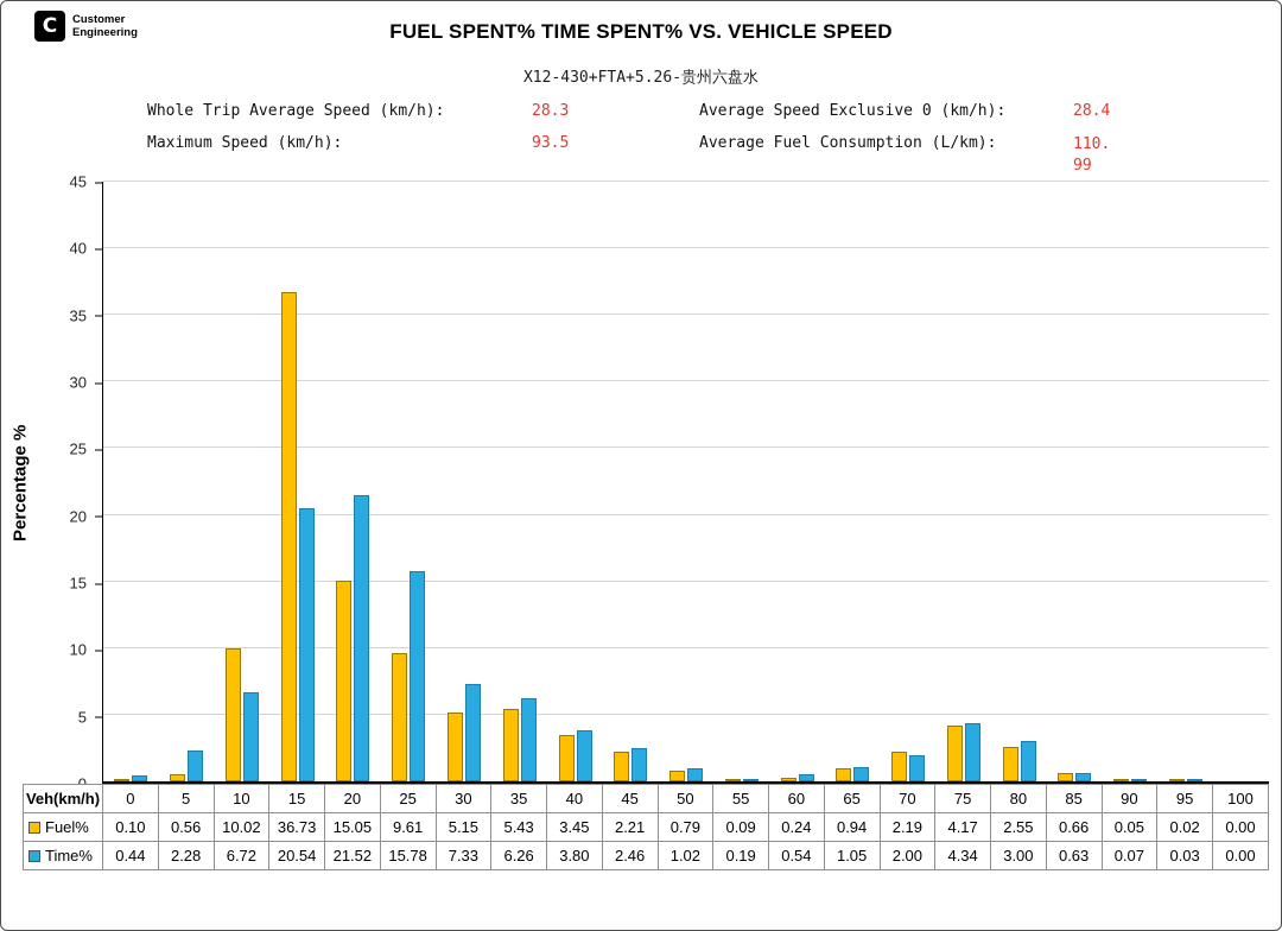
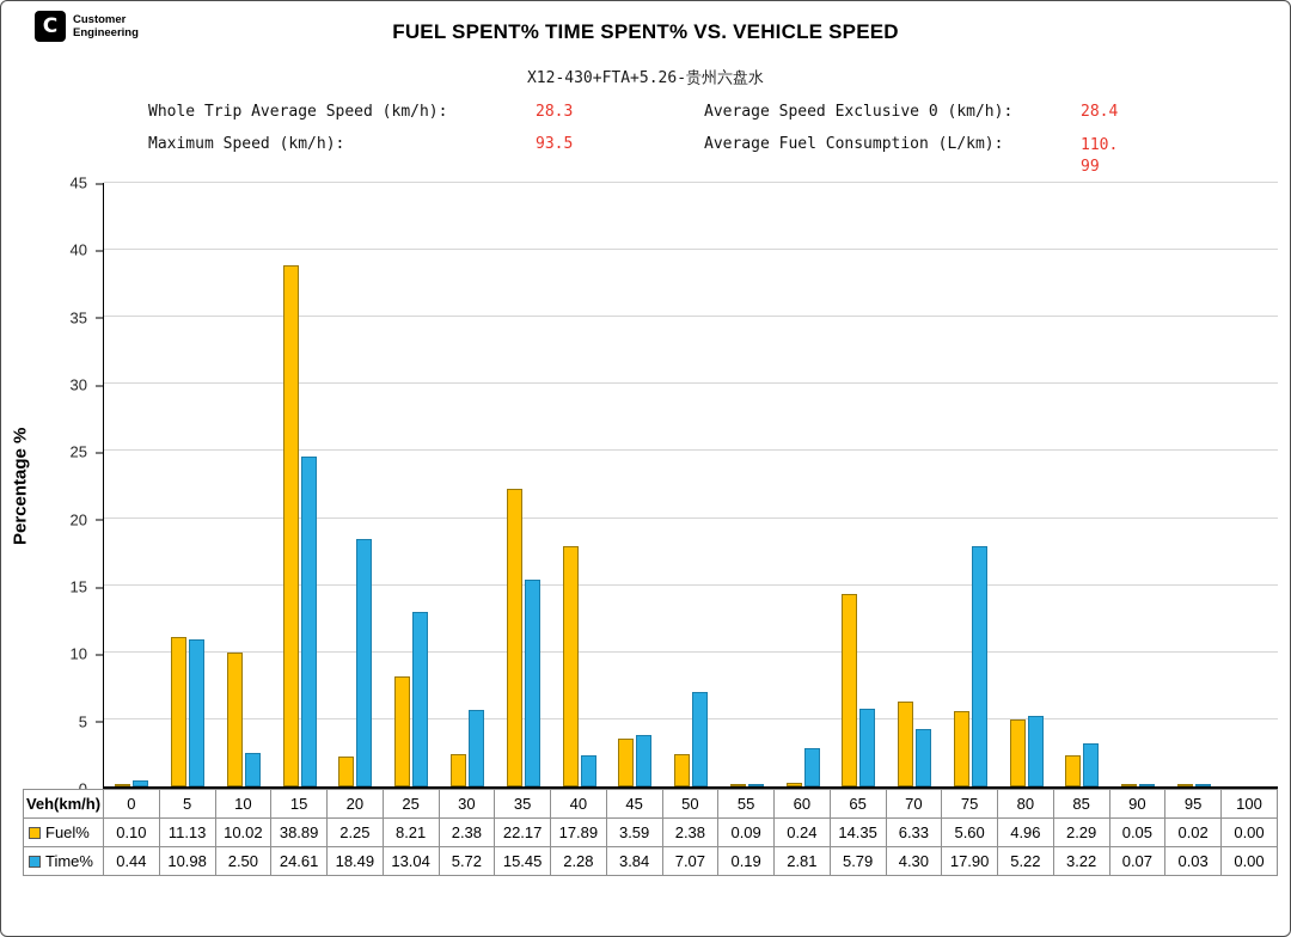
Fuel%/5: 0.56 -> 11.13
Time%/5: 2.28 -> 10.98
Time%/10: 6.72 -> 2.50
Fuel%/15: 36.73 -> 38.89
Time%/15: 20.54 -> 24.61
Fuel%/20: 15.05 -> 2.25
Time%/20: 21.52 -> 18.49
Fuel%/25: 9.61 -> 8.21
Time%/25: 15.78 -> 13.04
Fuel%/30: 5.15 -> 2.38
Time%/30: 7.33 -> 5.72
Fuel%/35: 5.43 -> 22.17
Time%/35: 6.26 -> 15.45
Fuel%/40: 3.45 -> 17.89
Time%/40: 3.80 -> 2.28
Fuel%/45: 2.21 -> 3.59
Time%/45: 2.46 -> 3.84
Fuel%/50: 0.79 -> 2.38
Time%/50: 1.02 -> 7.07
Time%/60: 0.54 -> 2.81
Fuel%/65: 0.94 -> 14.35
Time%/65: 1.05 -> 5.79
Fuel%/70: 2.19 -> 6.33
Time%/70: 2.00 -> 4.30
Fuel%/75: 4.17 -> 5.60
Time%/75: 4.34 -> 17.90
Fuel%/80: 2.55 -> 4.96
Time%/80: 3.00 -> 5.22
Fuel%/85: 0.66 -> 2.29
Time%/85: 0.63 -> 3.22
